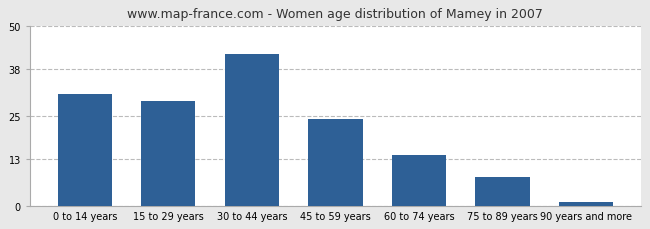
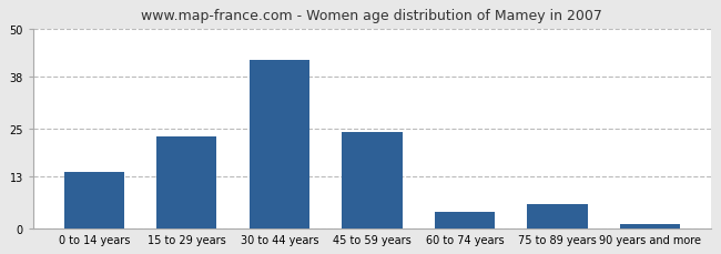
0 to 14 years: 31 -> 14
15 to 29 years: 29 -> 23
60 to 74 years: 14 -> 4
75 to 89 years: 8 -> 6
